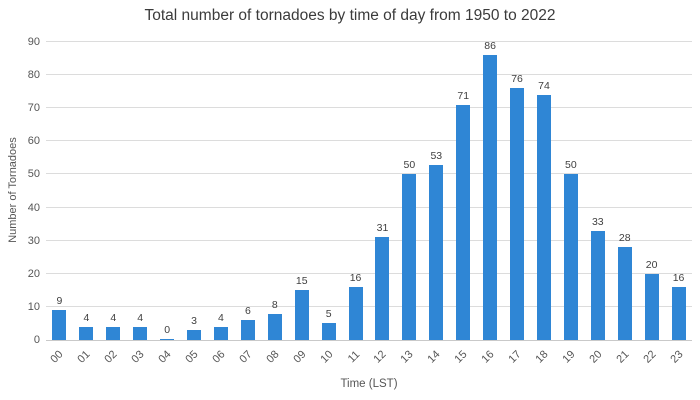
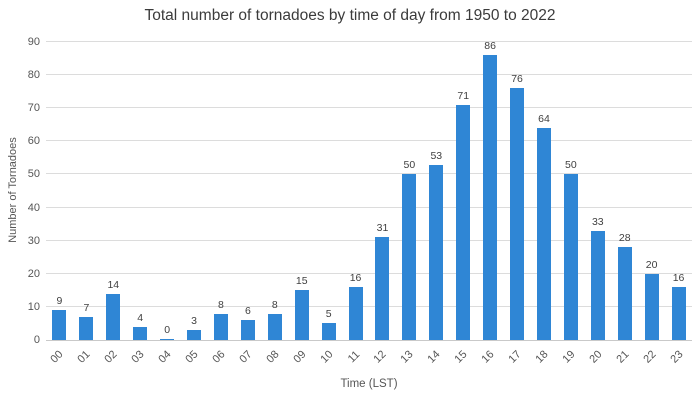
01: 4 -> 7
02: 4 -> 14
06: 4 -> 8
18: 74 -> 64
